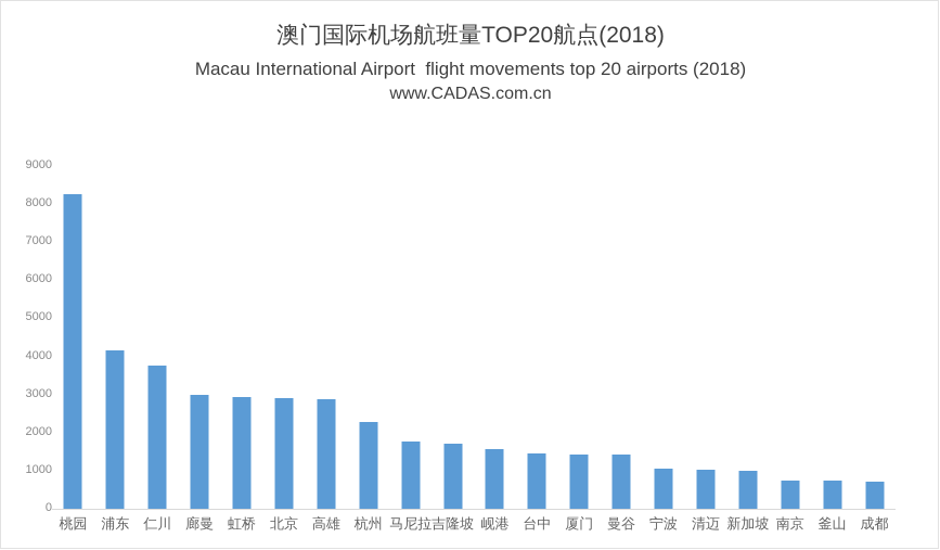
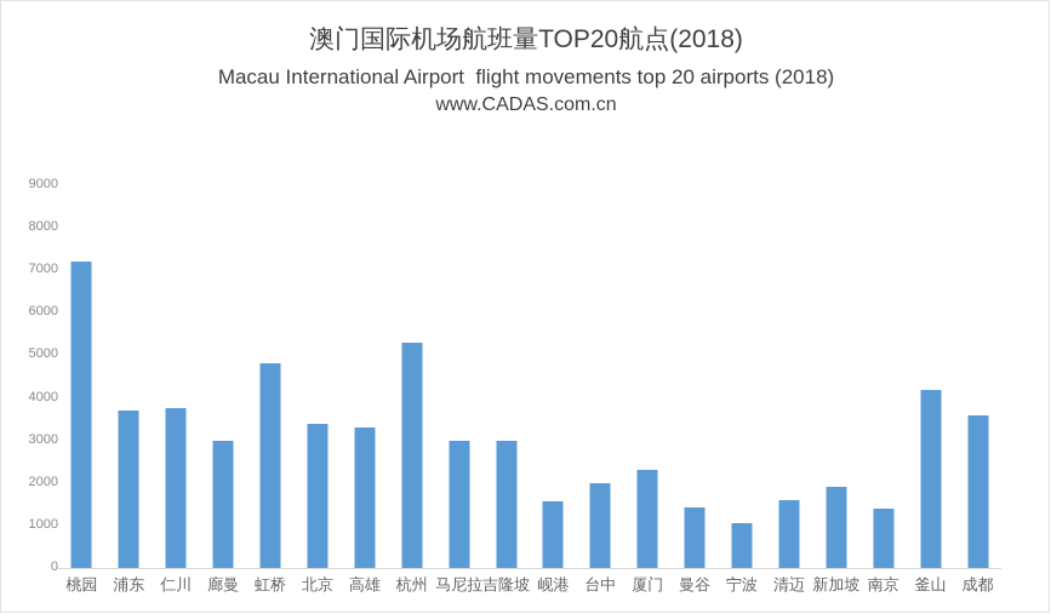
桃园: 8300 -> 7200
浦东: 4200 -> 3700
虹桥: 2900 -> 4800
北京: 2900 -> 3400
高雄: 2900 -> 3300
杭州: 2300 -> 5300
马尼拉: 1800 -> 3000
吉隆坡: 1700 -> 3000
台中: 1500 -> 2000
厦门: 1400 -> 2300
清迈: 1000 -> 1600
新加坡: 1000 -> 1900
南京: 800 -> 1400
釜山: 700 -> 4200
成都: 700 -> 3600
